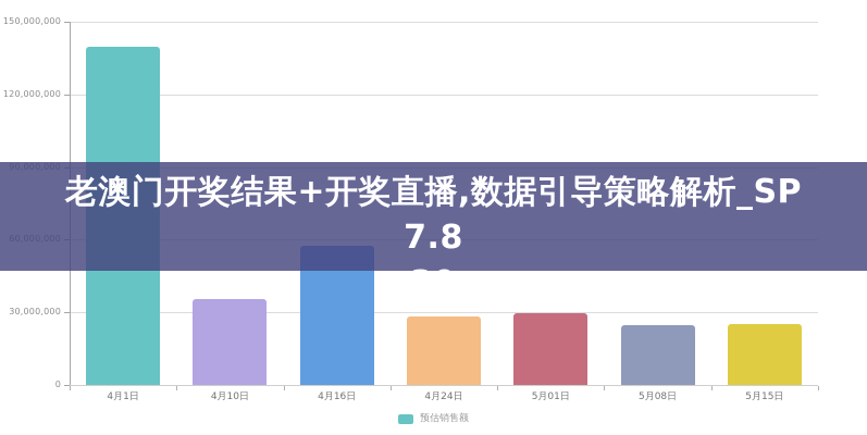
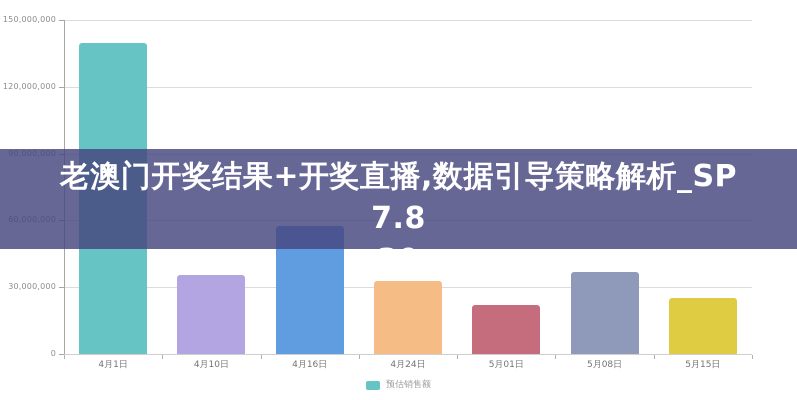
4月24日: 28000000 -> 33000000
5月01日: 30000000 -> 22000000
5月08日: 24000000 -> 37000000
